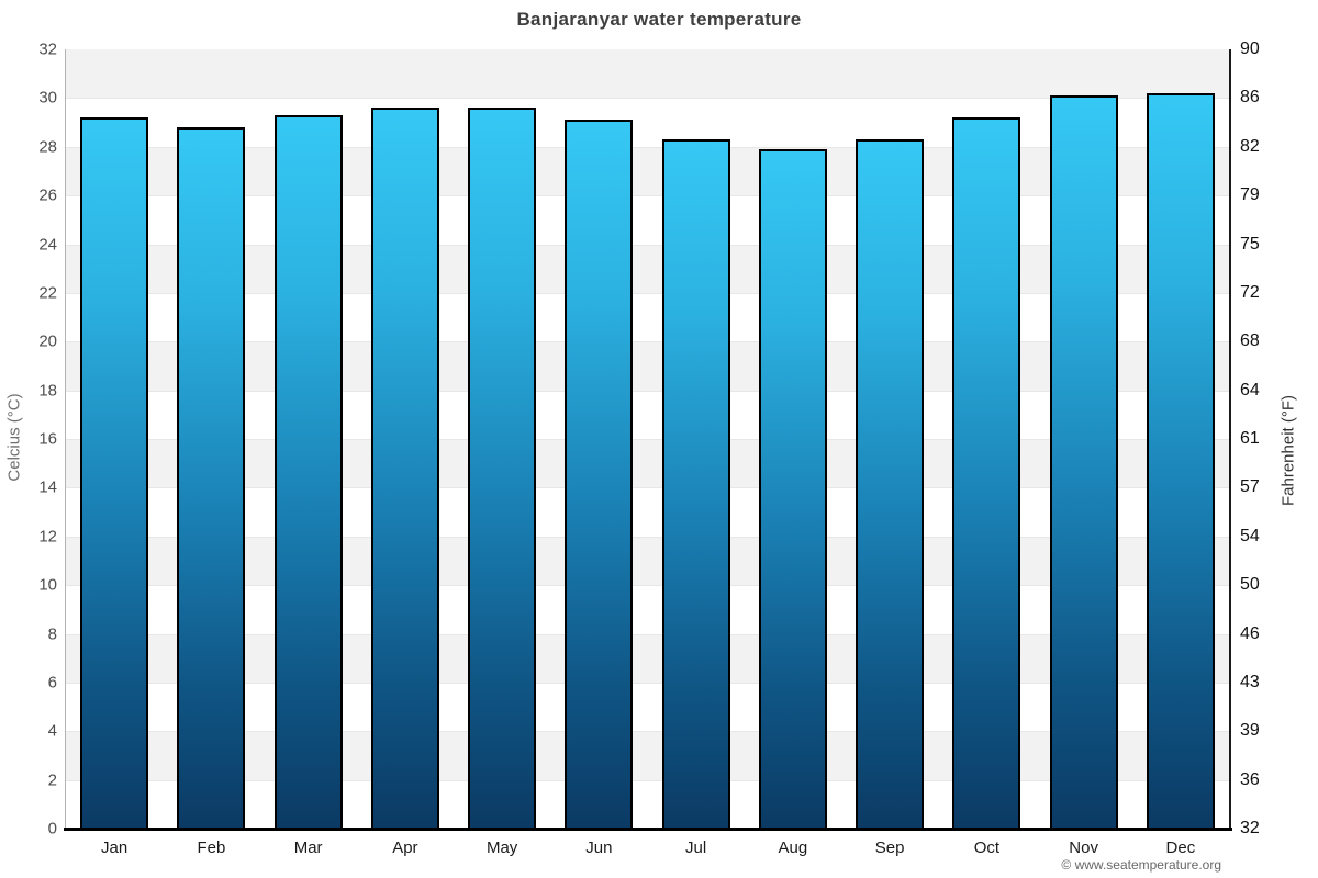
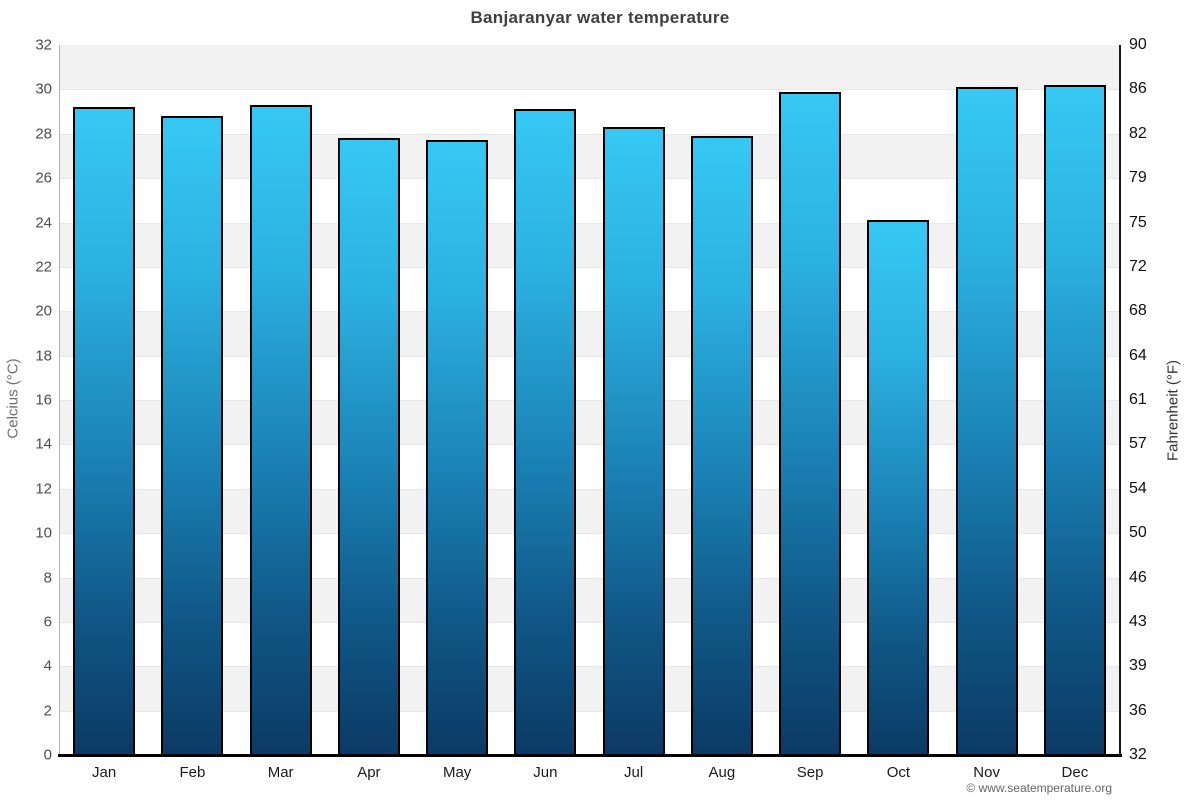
Apr: 29.6 -> 27.8
May: 29.6 -> 27.7
Sep: 28.3 -> 29.9
Oct: 29.2 -> 24.1
